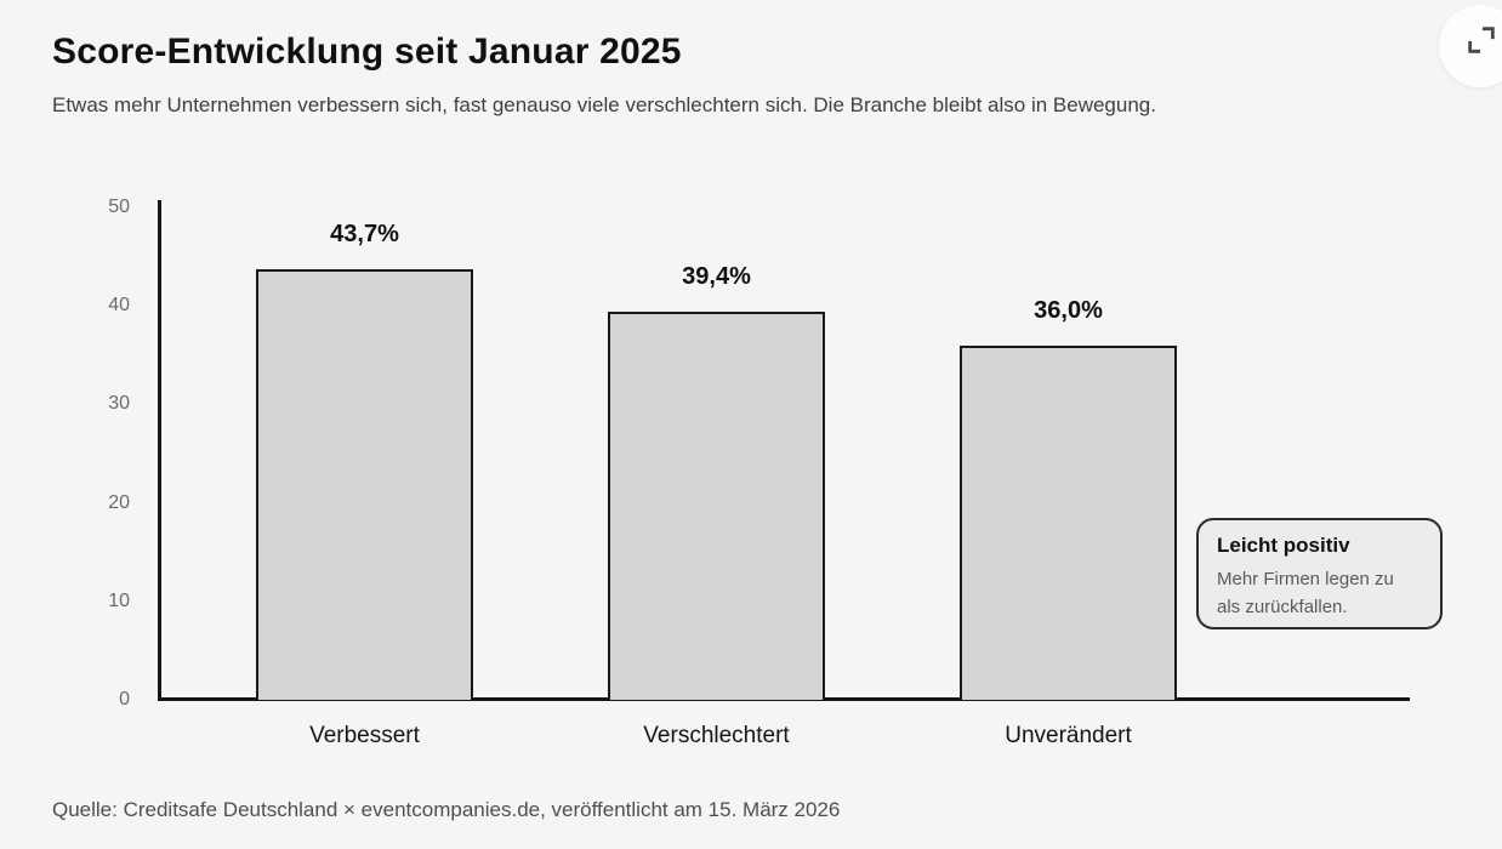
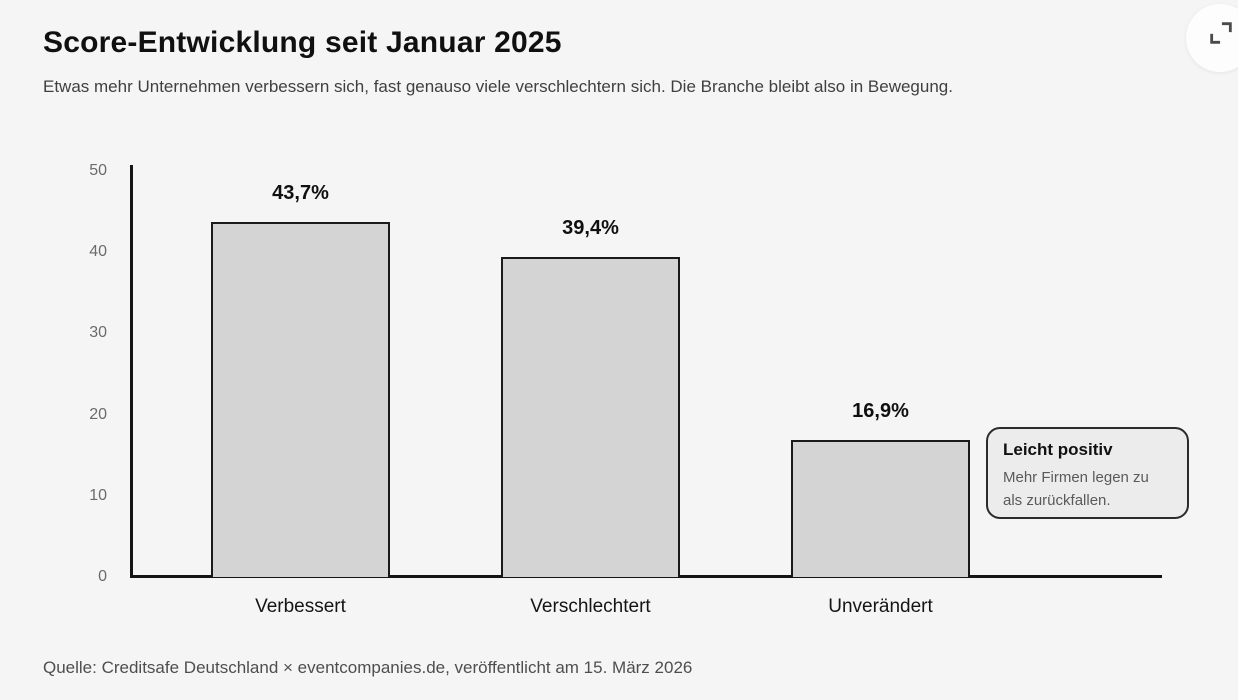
Unverändert: 36,0% -> 16,9%
